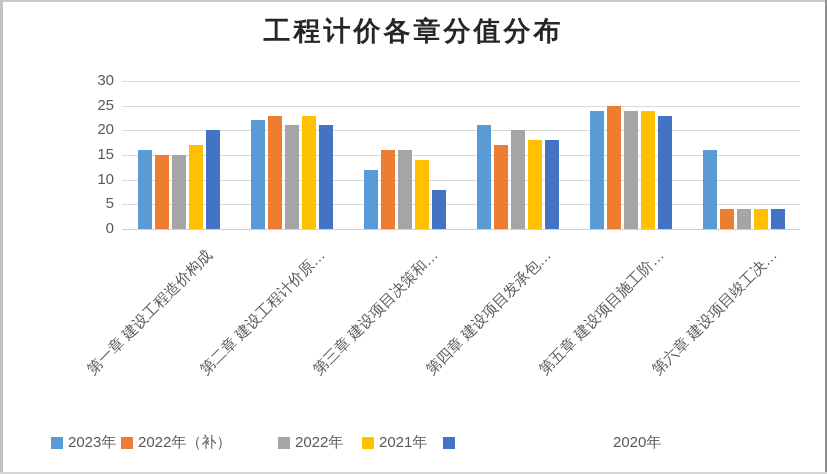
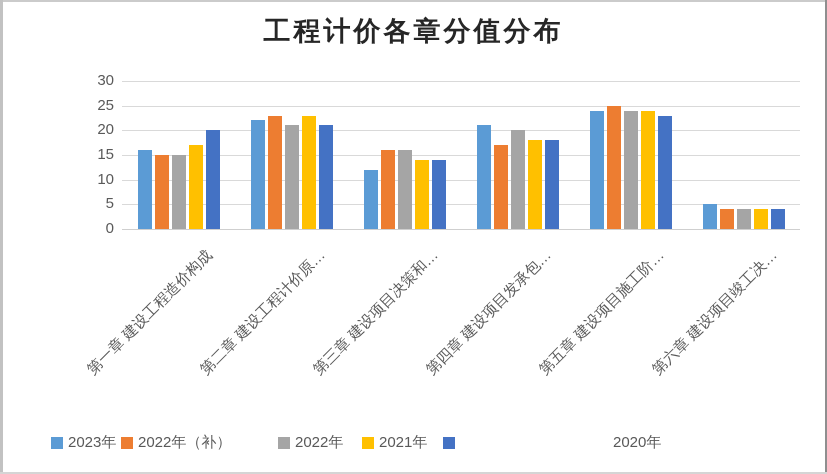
2020年/第三章 建设项目决策和…: 8 -> 14
2023年/第六章 建设项目竣工决…: 16 -> 5
